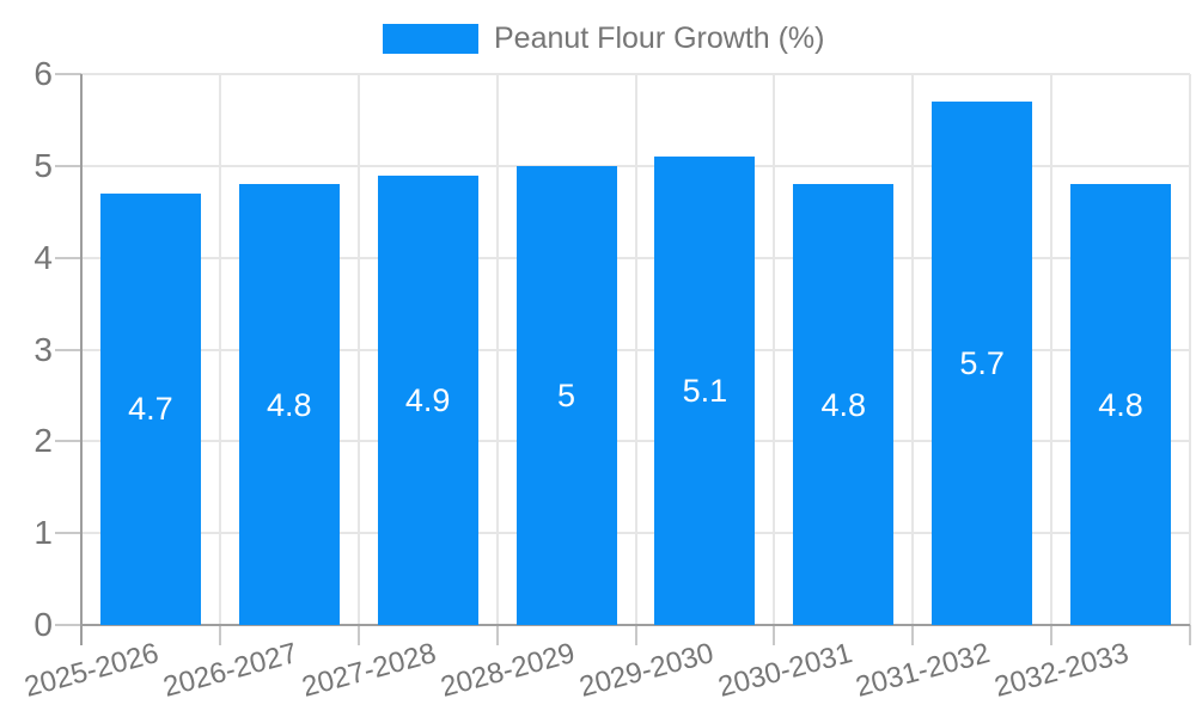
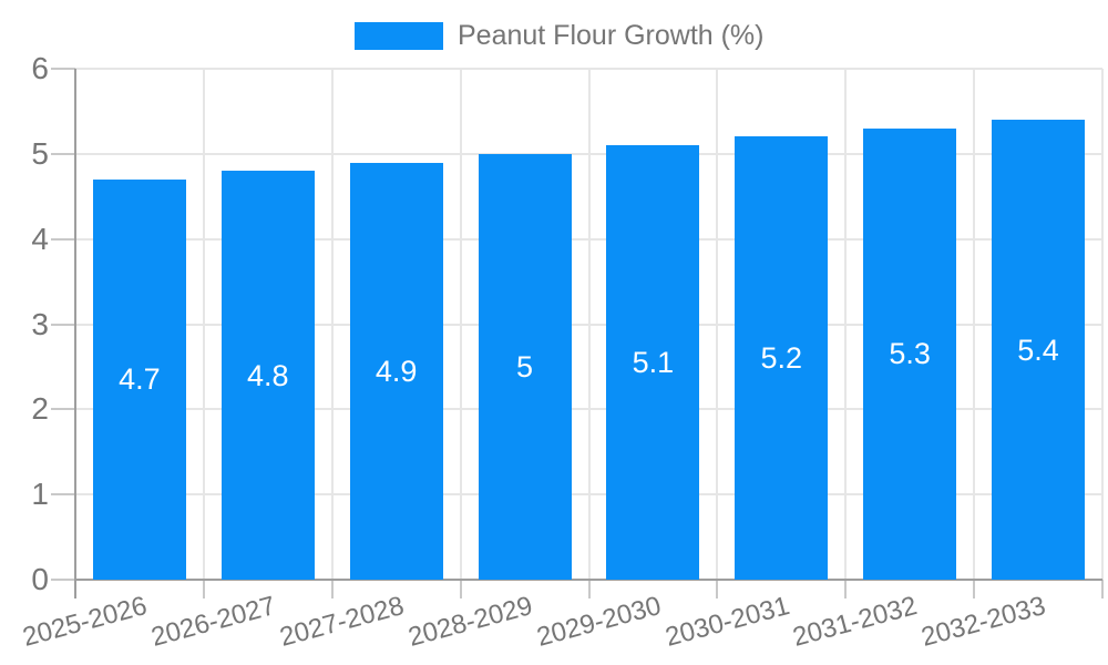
2030-2031: 4.8 -> 5.2
2031-2032: 5.7 -> 5.3
2032-2033: 4.8 -> 5.4
